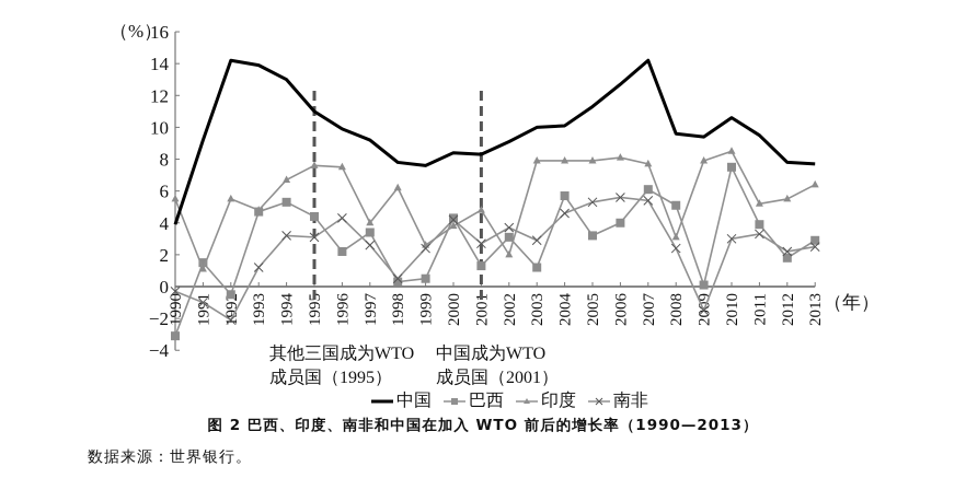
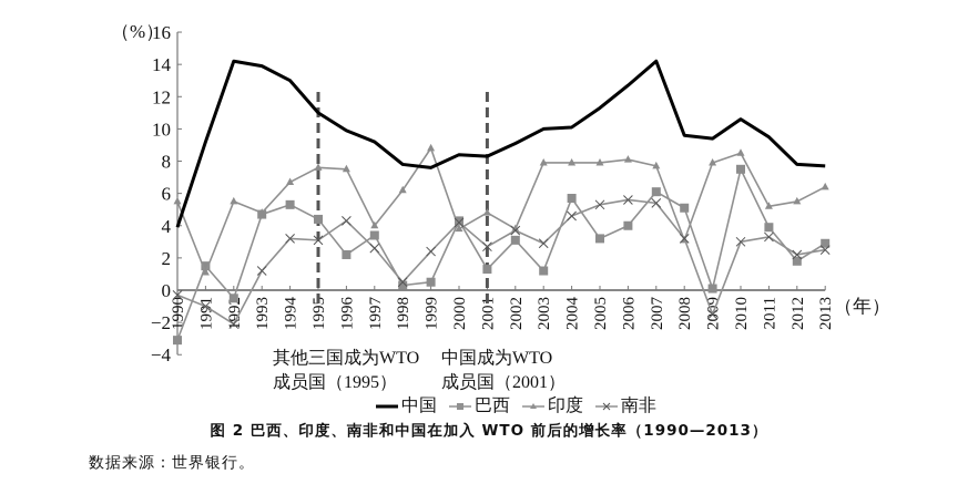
印度/1999: 2.6 -> 8.8
印度/2002: 2.0 -> 3.8
南非/2008: 2.4 -> 3.2
